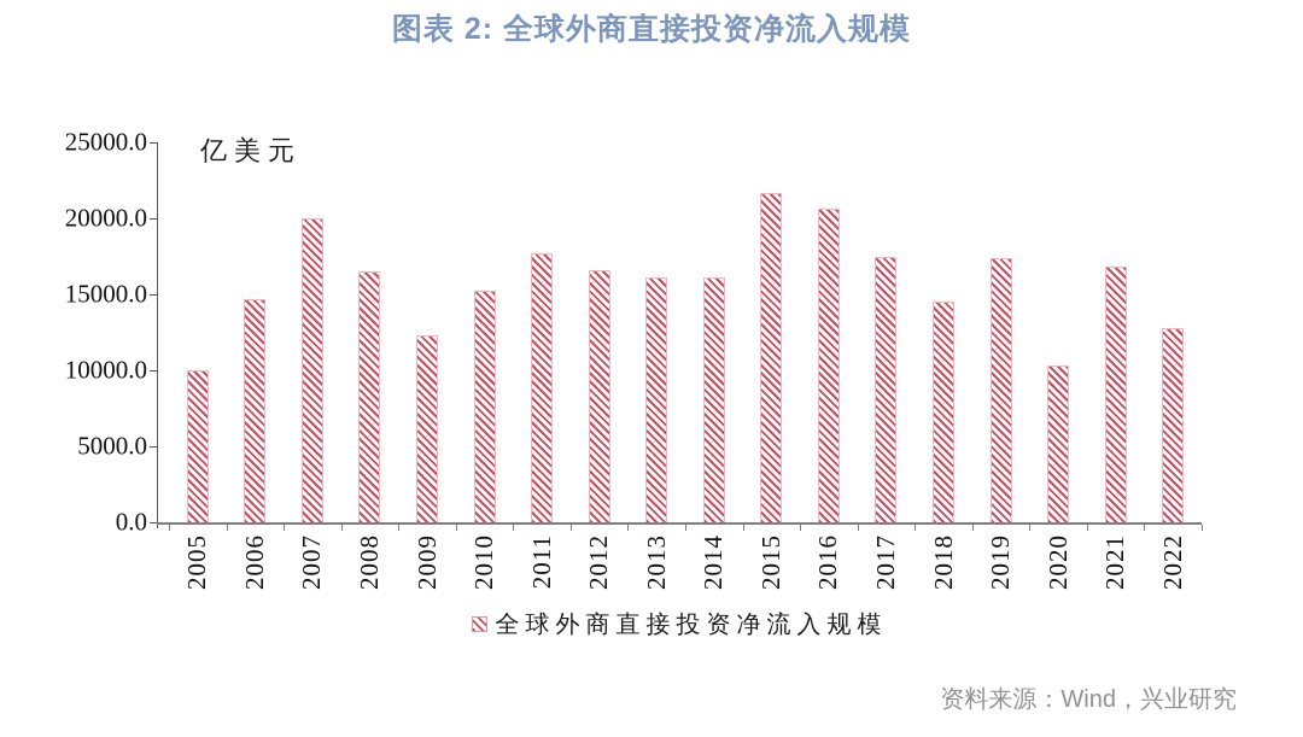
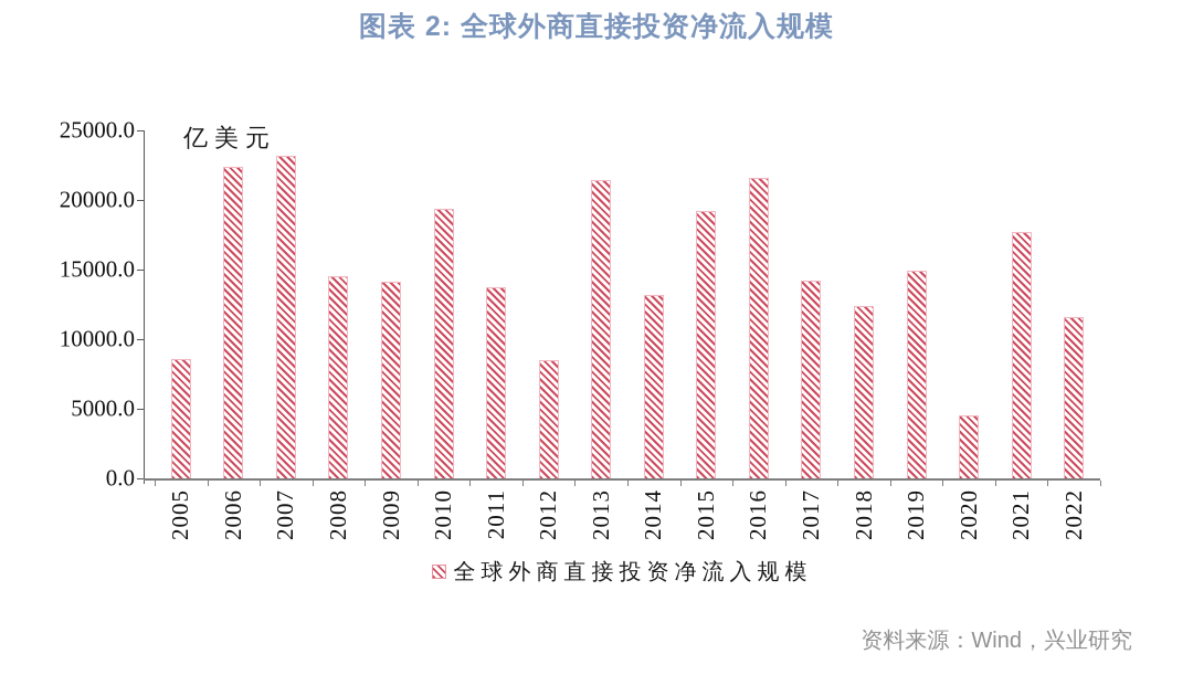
2005: 10000 -> 8600
2006: 14700 -> 22400
2007: 20000 -> 23200
2008: 16500 -> 14500
2009: 12300 -> 14100
2010: 15200 -> 19400
2011: 17700 -> 13700
2012: 16600 -> 8500
2013: 16100 -> 21400
2014: 16100 -> 13200
2015: 21700 -> 19200
2016: 20600 -> 21600
2017: 17500 -> 14200
2018: 14500 -> 12400
2019: 17400 -> 14900
2020: 10300 -> 4500
2021: 16800 -> 17700
2022: 12800 -> 11600
